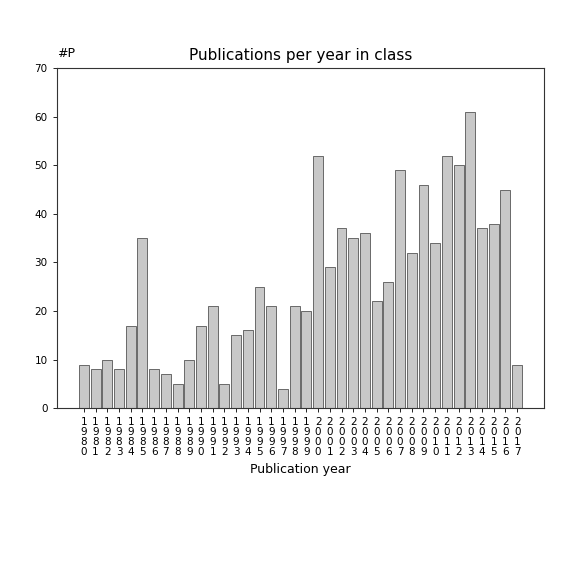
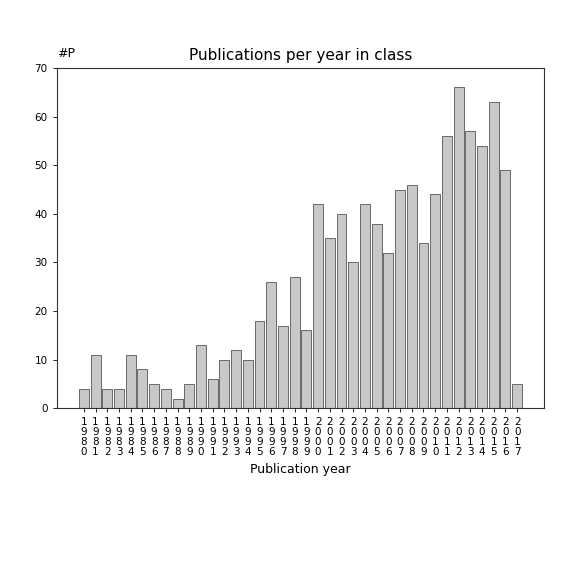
1 9 8 0: 9 -> 4
1 9 8 1: 8 -> 11
1 9 8 2: 10 -> 4
1 9 8 3: 8 -> 4
1 9 8 4: 17 -> 11
1 9 8 5: 35 -> 8
1 9 8 6: 8 -> 5
1 9 8 7: 7 -> 4
1 9 8 8: 5 -> 2
1 9 8 9: 10 -> 5
1 9 9 0: 17 -> 13
1 9 9 1: 21 -> 6
1 9 9 2: 5 -> 10
1 9 9 3: 15 -> 12
1 9 9 4: 16 -> 10
1 9 9 5: 25 -> 18
1 9 9 6: 21 -> 26
1 9 9 7: 4 -> 17
1 9 9 8: 21 -> 27
1 9 9 9: 20 -> 16
2 0 0 0: 52 -> 42
2 0 0 1: 29 -> 35
2 0 0 2: 37 -> 40
2 0 0 3: 35 -> 30
2 0 0 4: 36 -> 42
2 0 0 5: 22 -> 38
2 0 0 6: 26 -> 32
2 0 0 7: 49 -> 45
2 0 0 8: 32 -> 46
2 0 0 9: 46 -> 34
2 0 1 0: 34 -> 44
2 0 1 1: 52 -> 56
2 0 1 2: 50 -> 66
2 0 1 3: 61 -> 57
2 0 1 4: 37 -> 54
2 0 1 5: 38 -> 63
2 0 1 6: 45 -> 49
2 0 1 7: 9 -> 5
